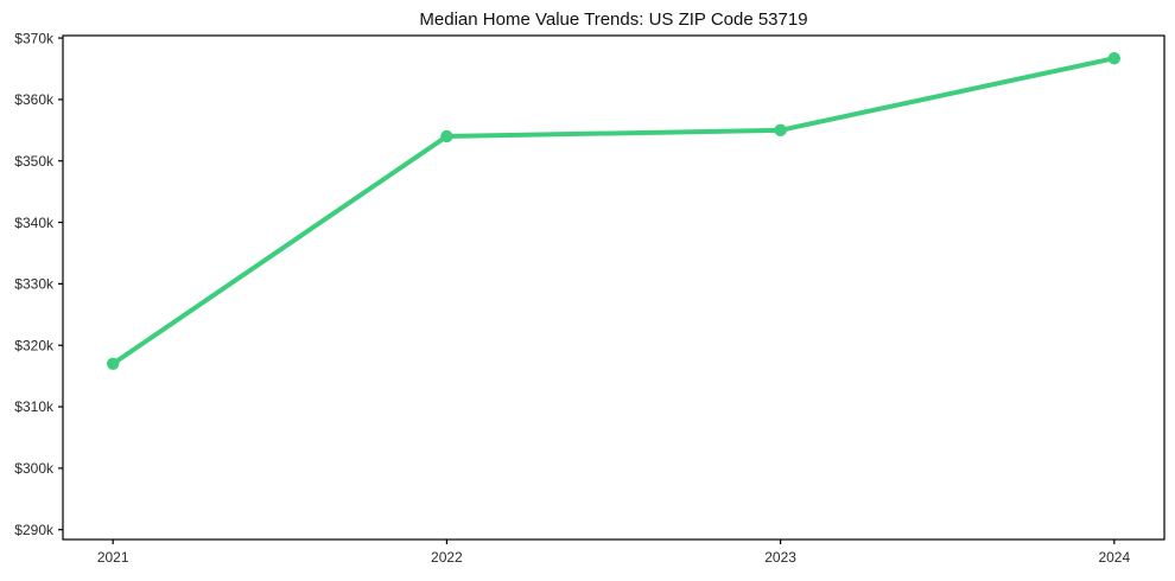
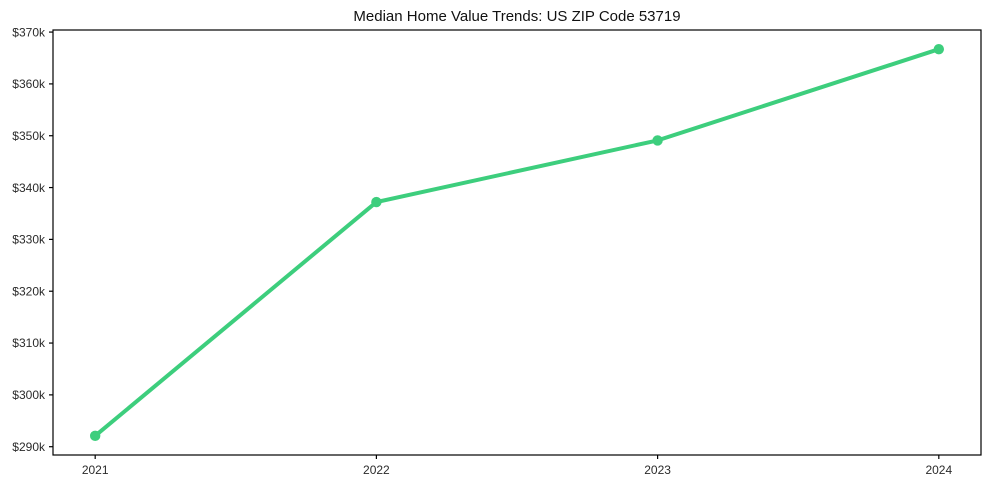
2021: $317k -> $292k
2022: $354k -> $337k
2023: $355k -> $349k
